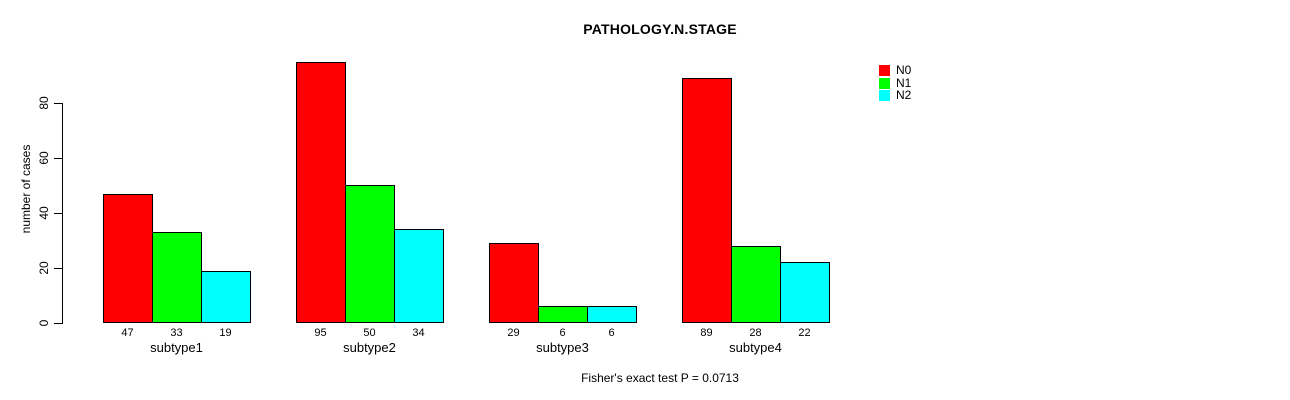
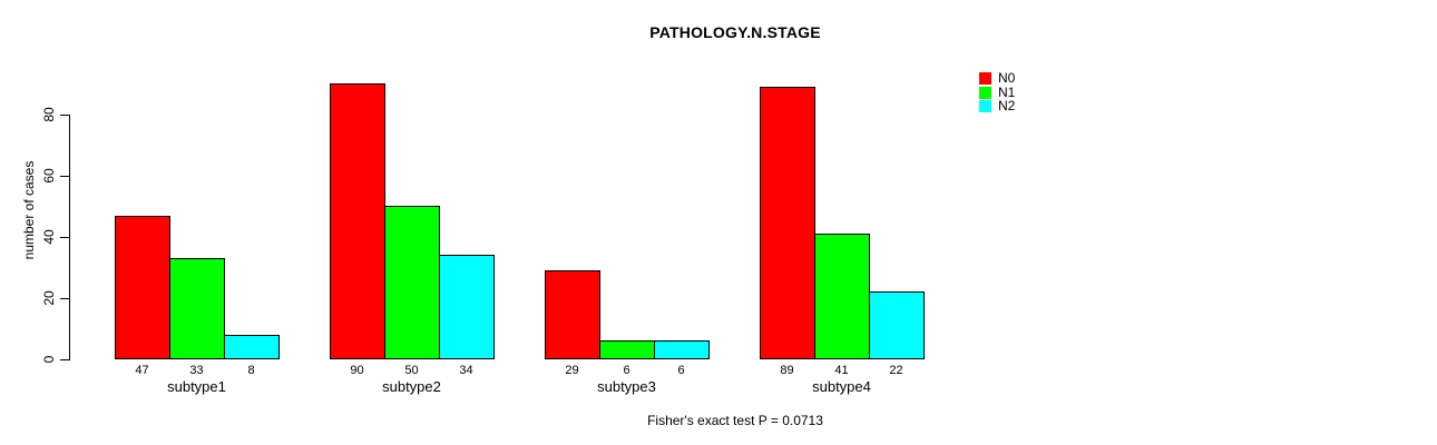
N2/subtype1: 19 -> 8
N0/subtype2: 95 -> 90
N1/subtype4: 28 -> 41
